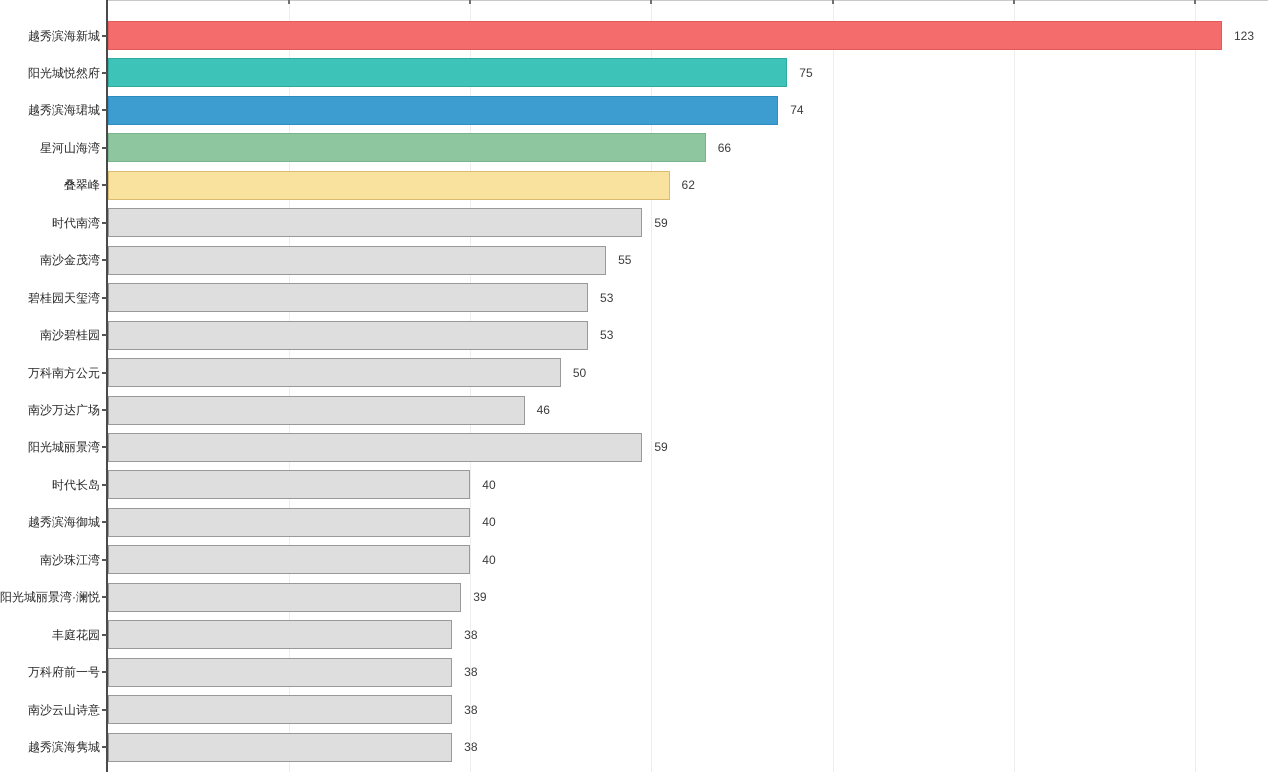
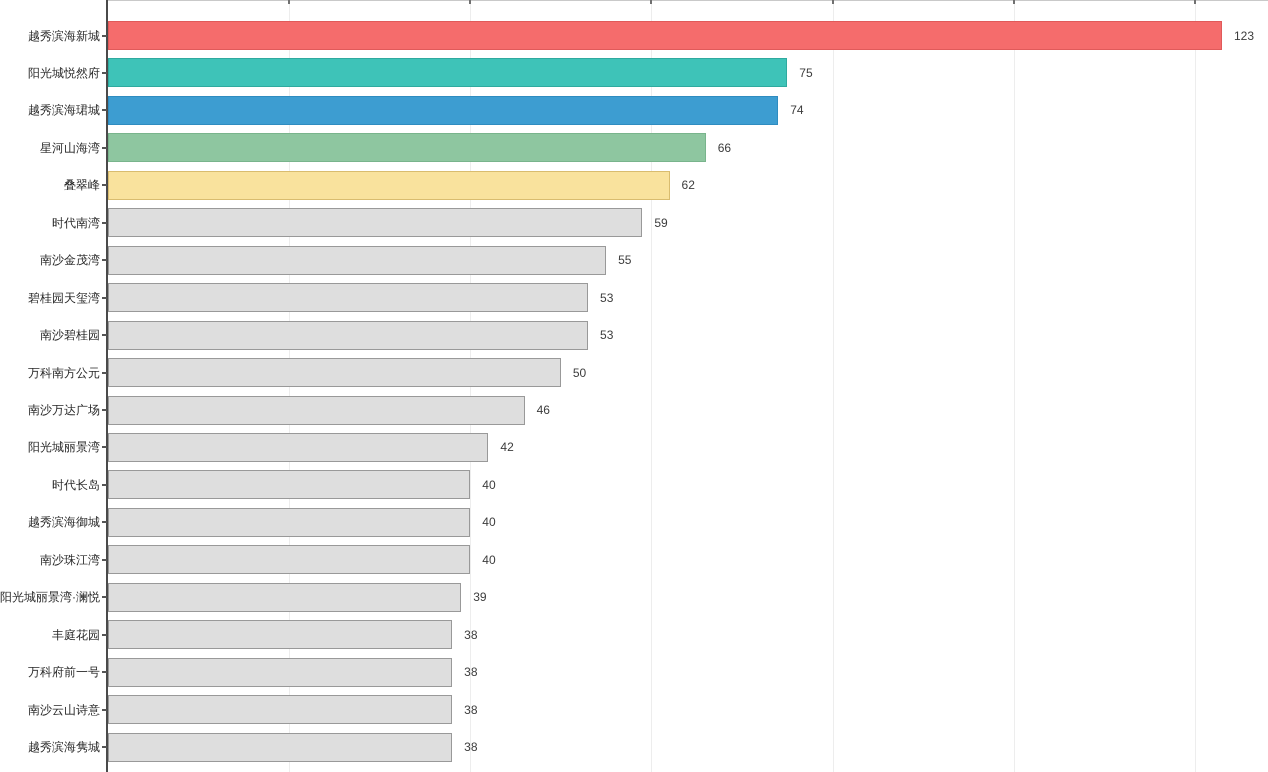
阳光城丽景湾: 59 -> 42
